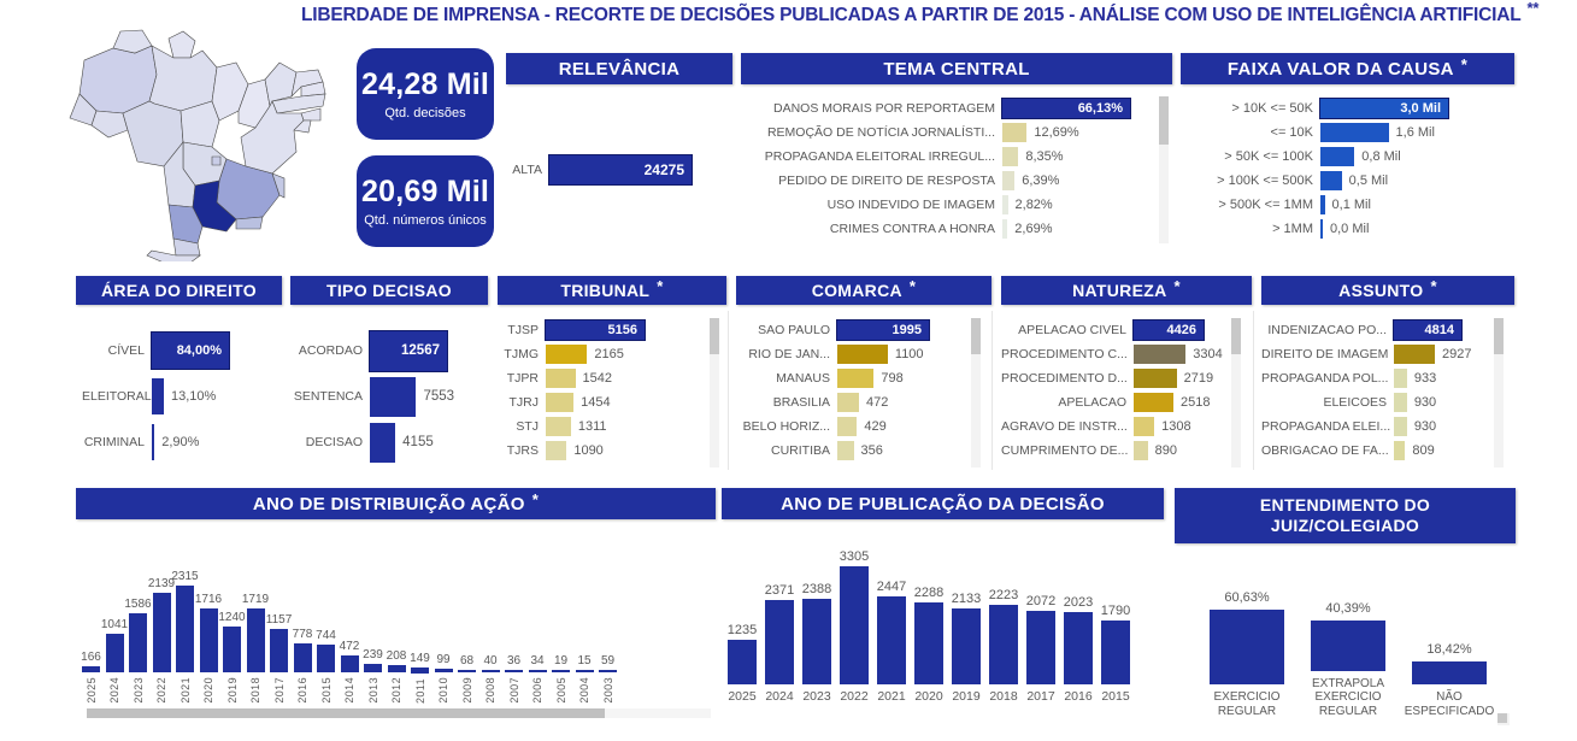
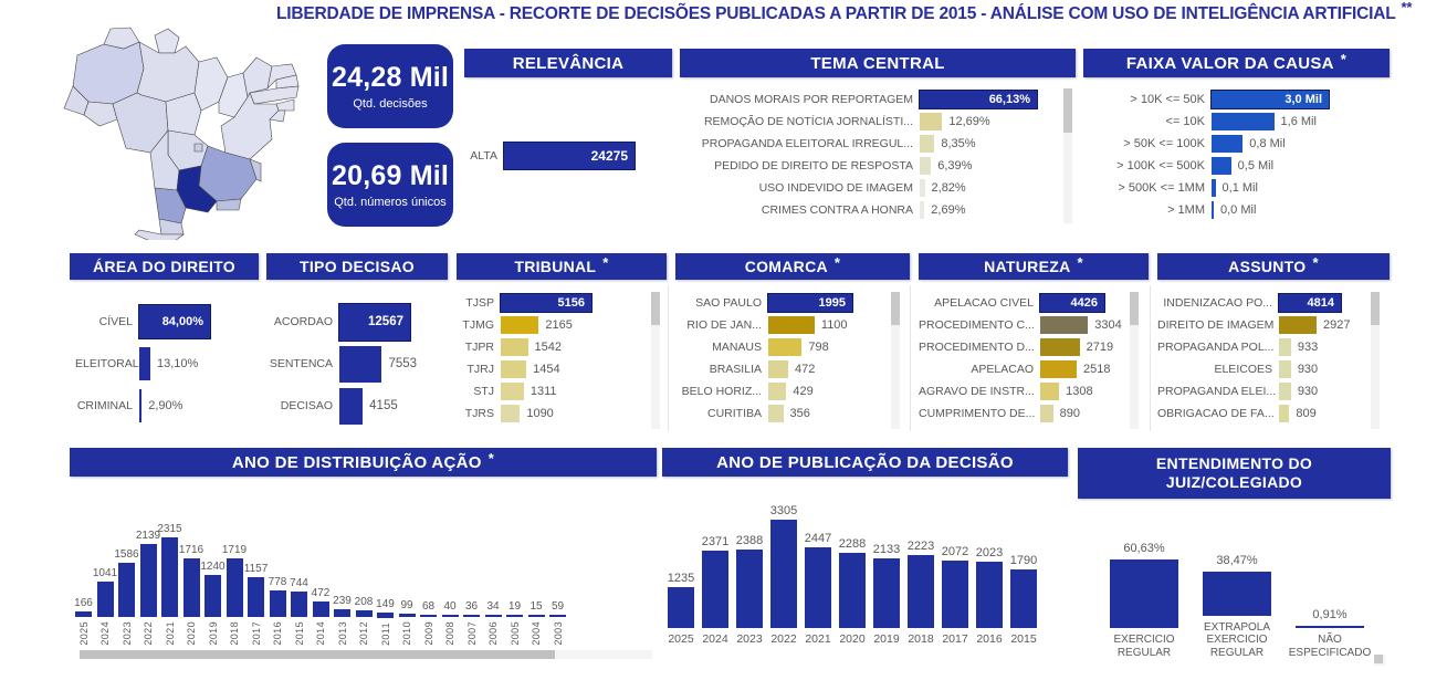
ENTENDIMENTO DO JUIZ/COLEGIADO/EXTRAPOLA EXERCICIO REGULAR: 40,39% -> 38,47%
ENTENDIMENTO DO JUIZ/COLEGIADO/NÃO ESPECIFICADO: 18,42% -> 0,91%
